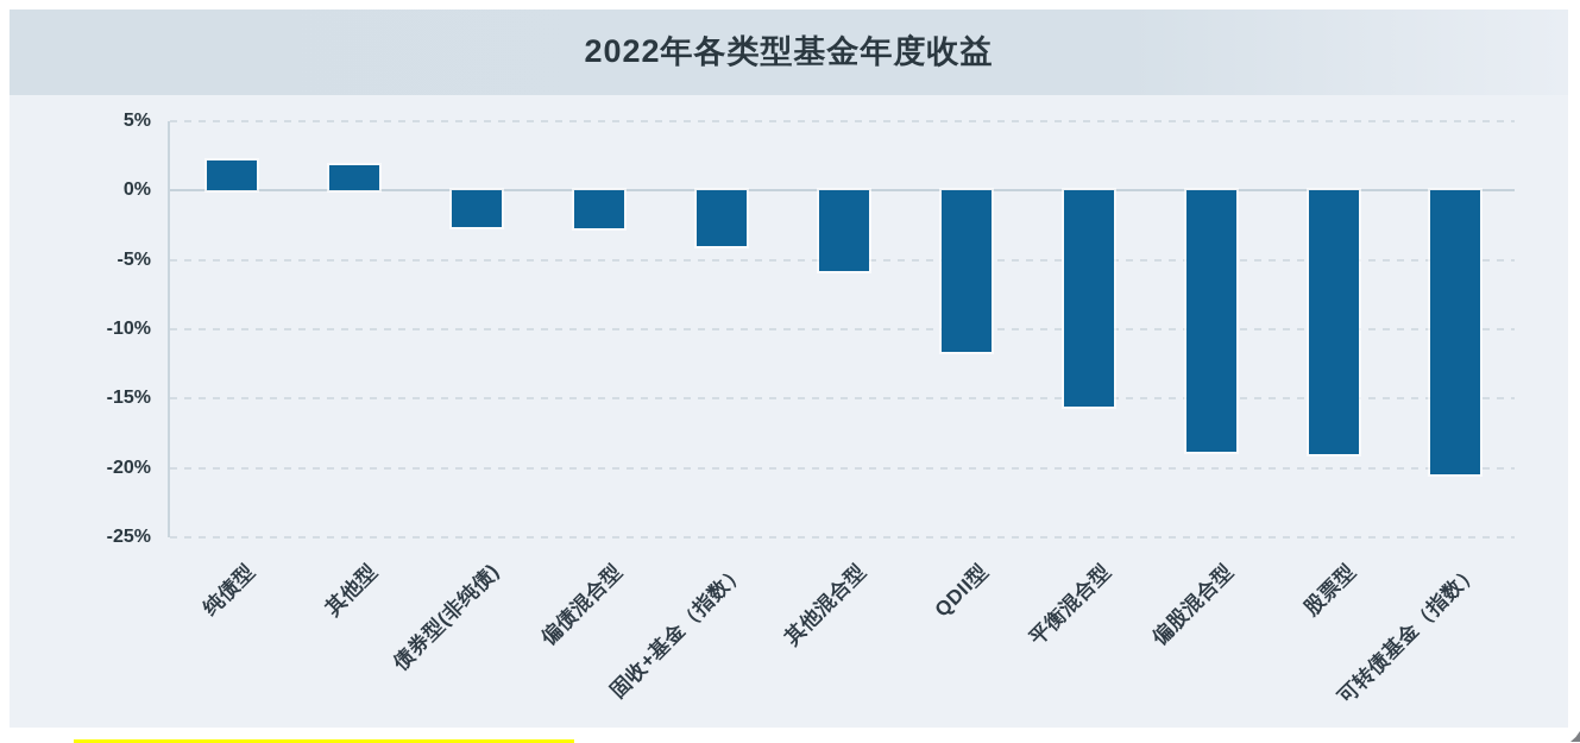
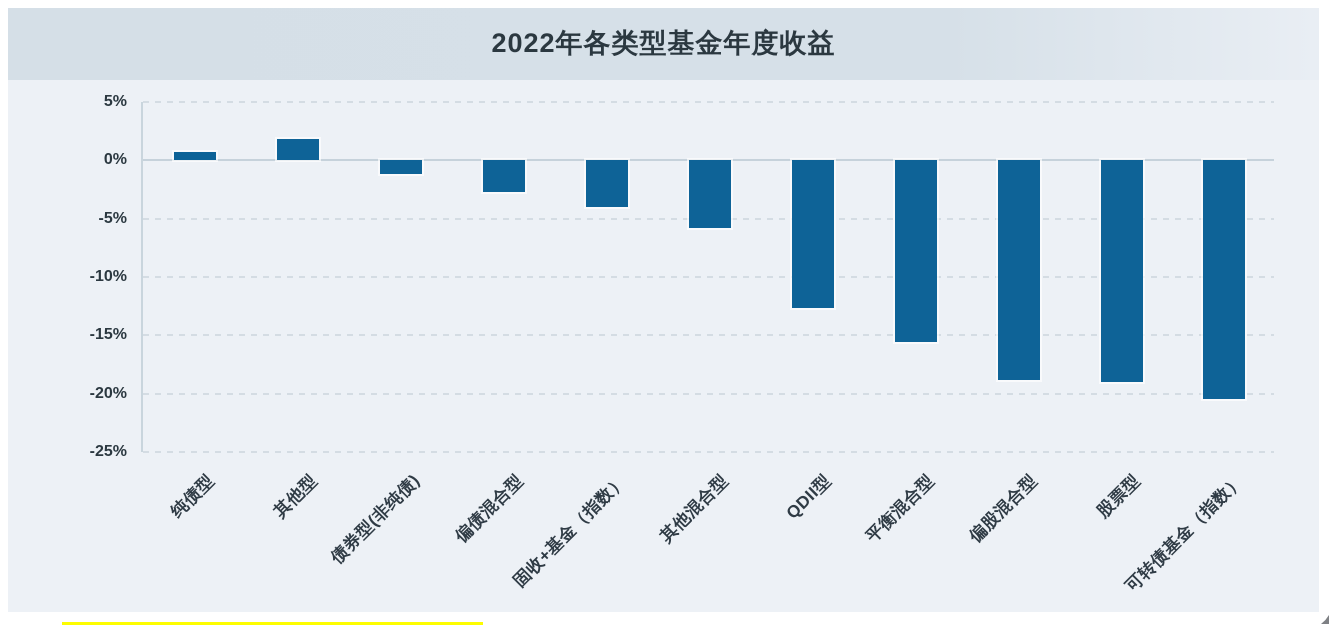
纯债型: 2.2% -> 0.7%
债券型(非纯债): -2.6% -> -1.2%
QDII型: -11.6% -> -12.7%
